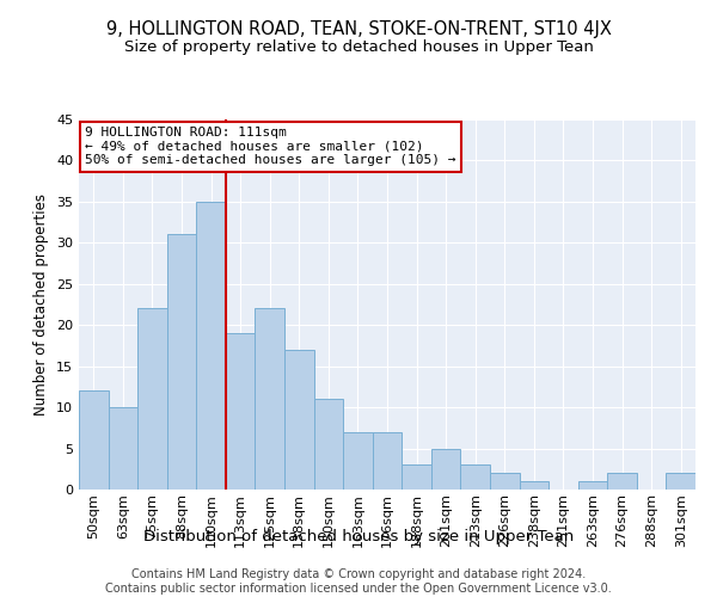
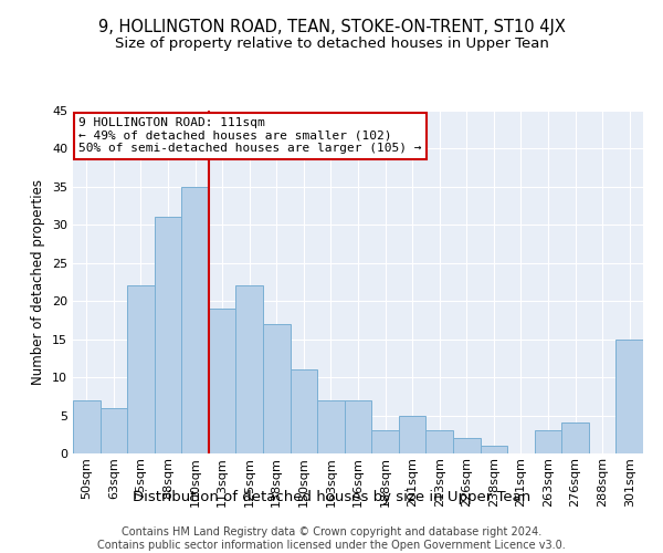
50sqm: 12 -> 7
63sqm: 10 -> 6
263sqm: 1 -> 3
276sqm: 2 -> 4
301sqm: 2 -> 15
